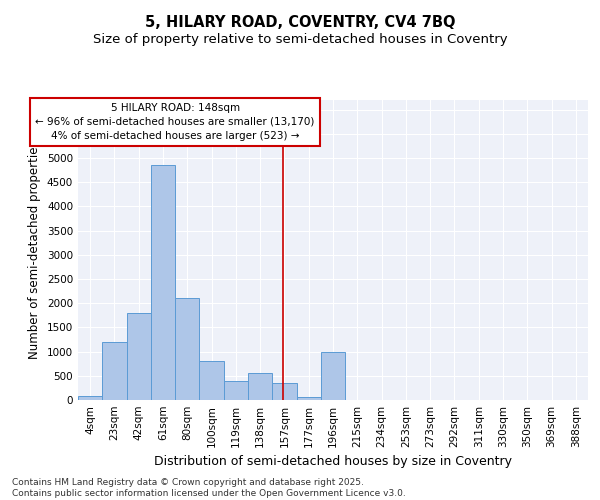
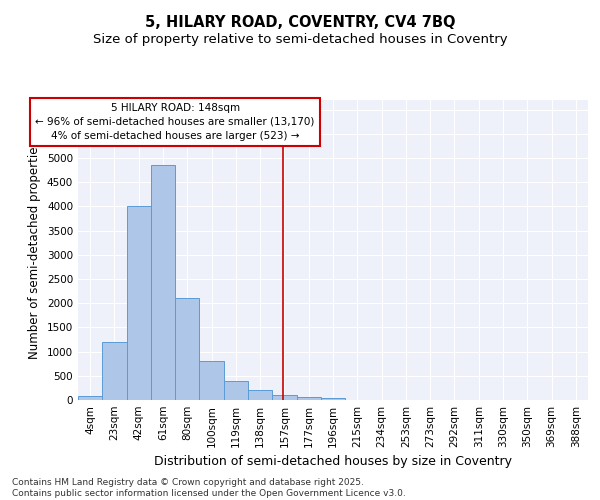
42sqm: 1800 -> 4000
138sqm: 550 -> 200
157sqm: 350 -> 110
196sqm: 1000 -> 40
